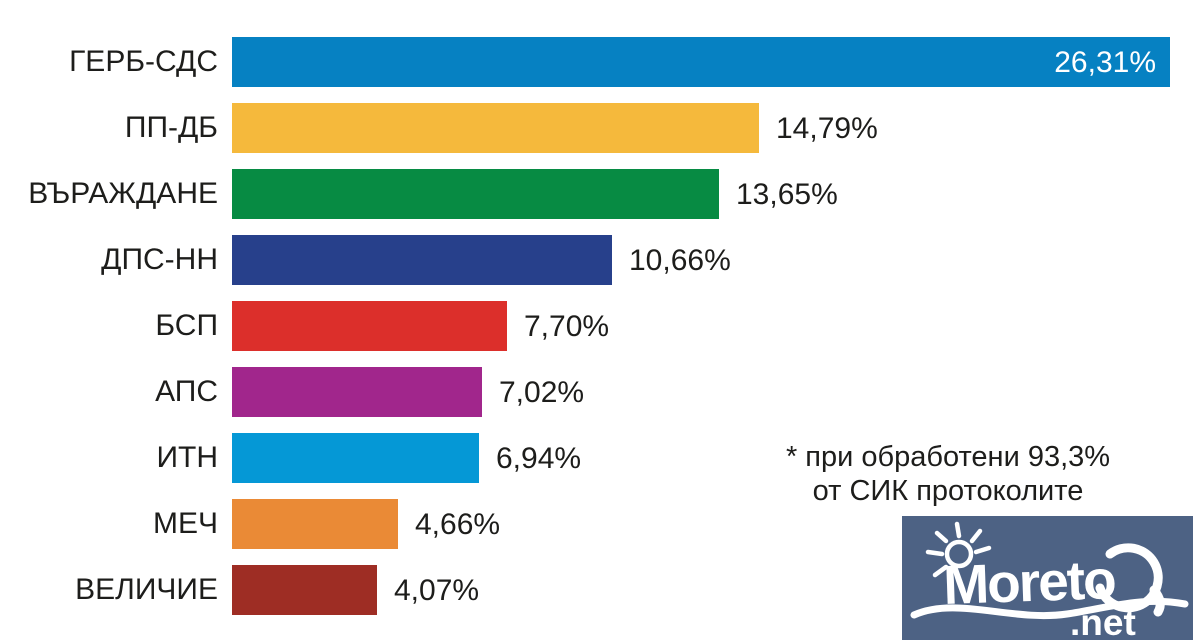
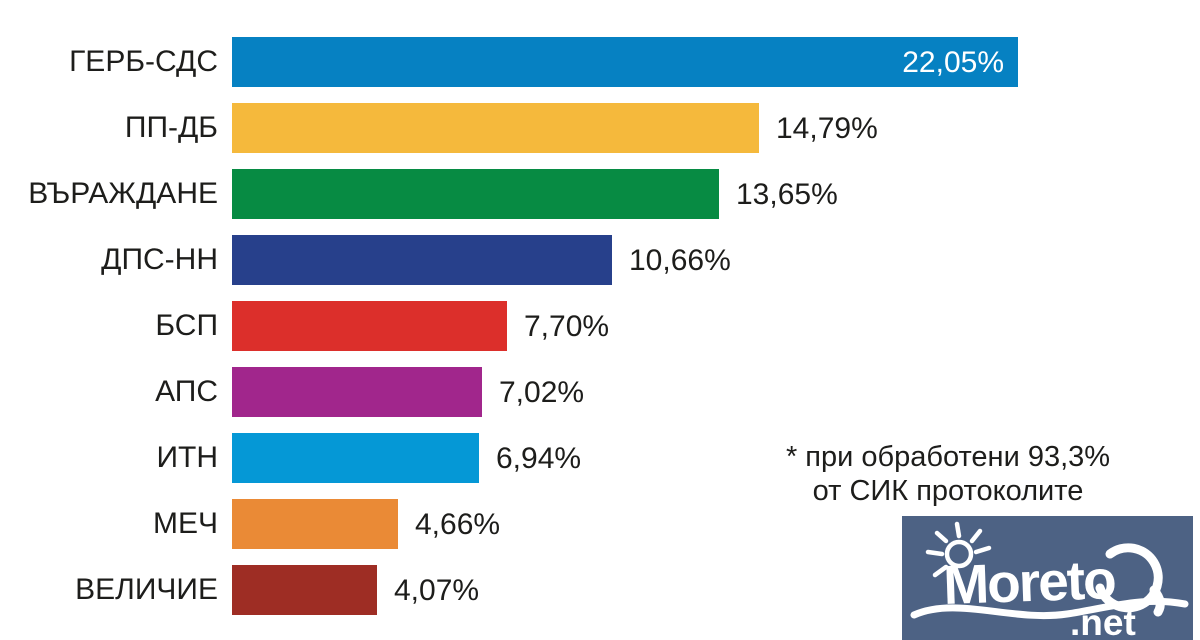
ГЕРБ-СДС: 26,31% -> 22,05%
